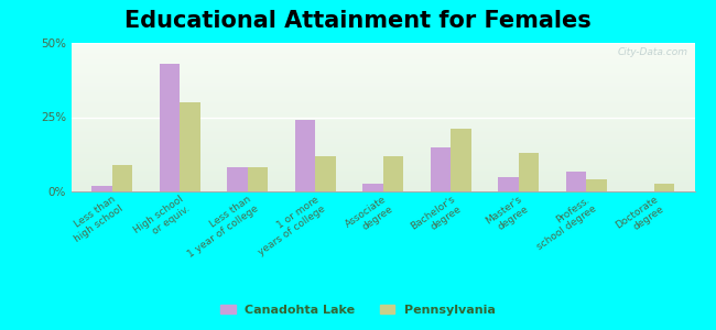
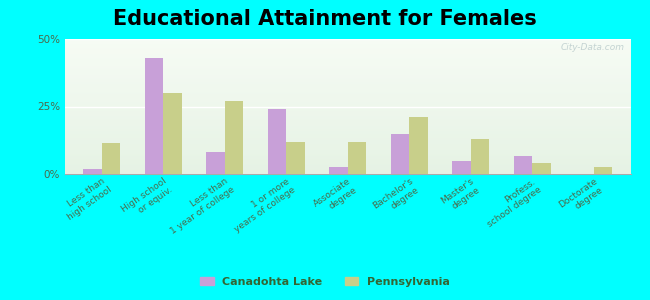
Pennsylvania/Less than high school: 9.0% -> 11.5%
Pennsylvania/Less than 1 year of college: 8.0% -> 27.0%
